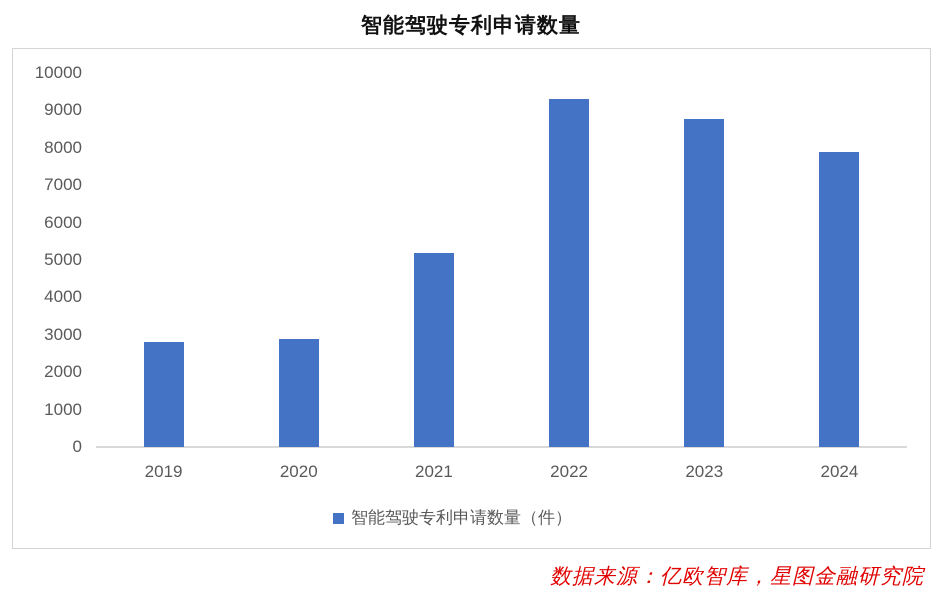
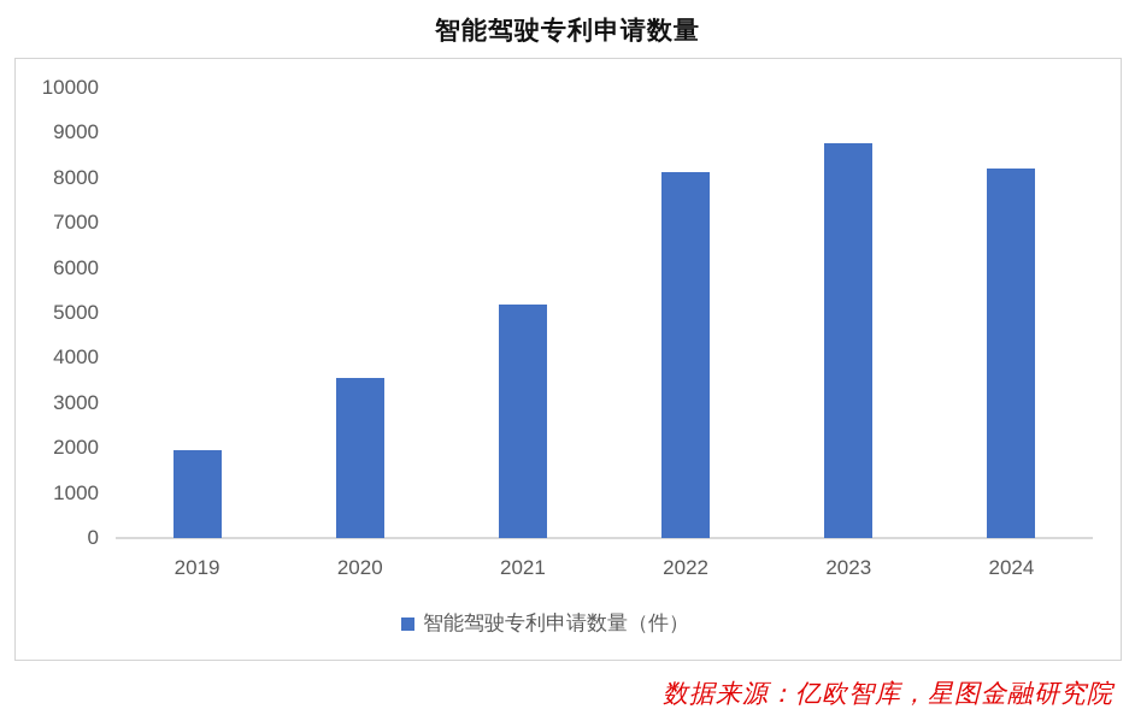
2019: 2800 -> 2000
2020: 2900 -> 3600
2022: 9300 -> 8100
2024: 7900 -> 8200
